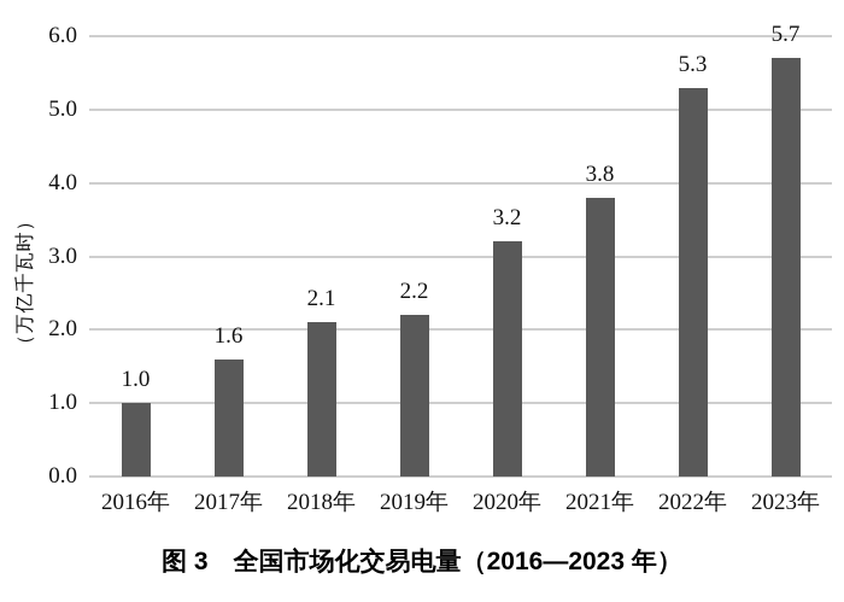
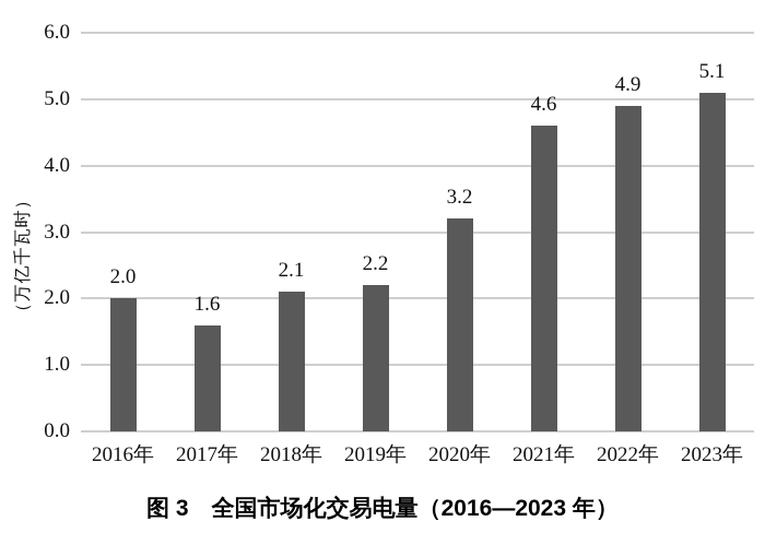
2016年: 1.0 -> 2.0
2021年: 3.8 -> 4.6
2022年: 5.3 -> 4.9
2023年: 5.7 -> 5.1
